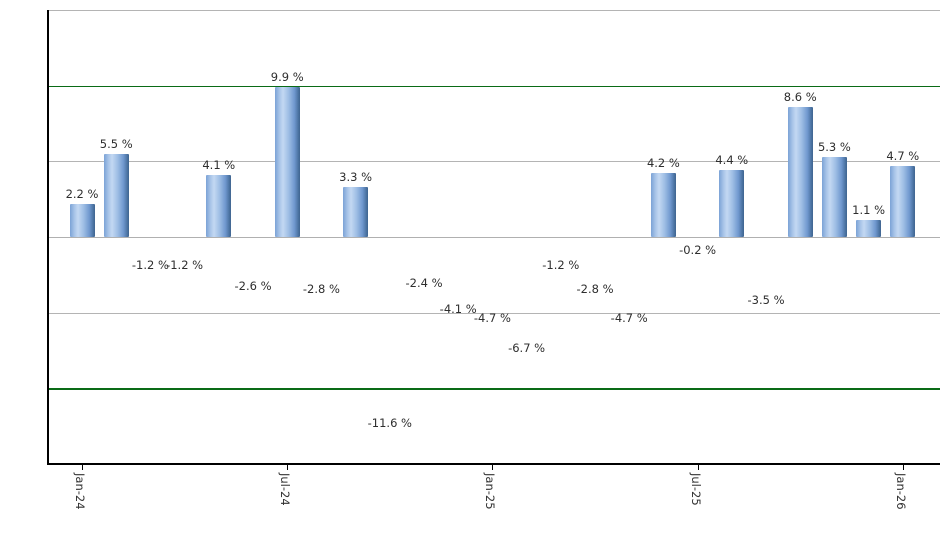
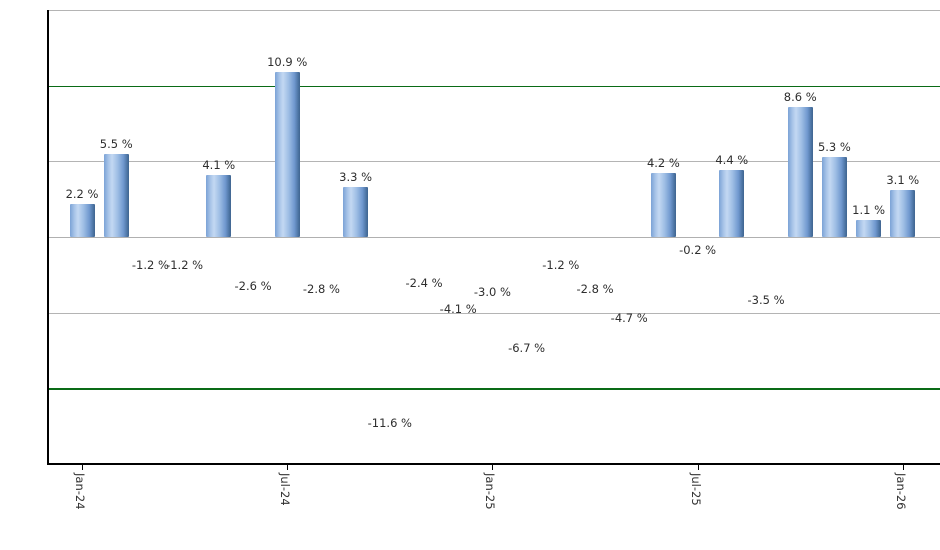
Jul-24: 9.9 -> 10.9
Jan-25: -4.7 -> -3.0
Jan-26: 4.7 -> 3.1
